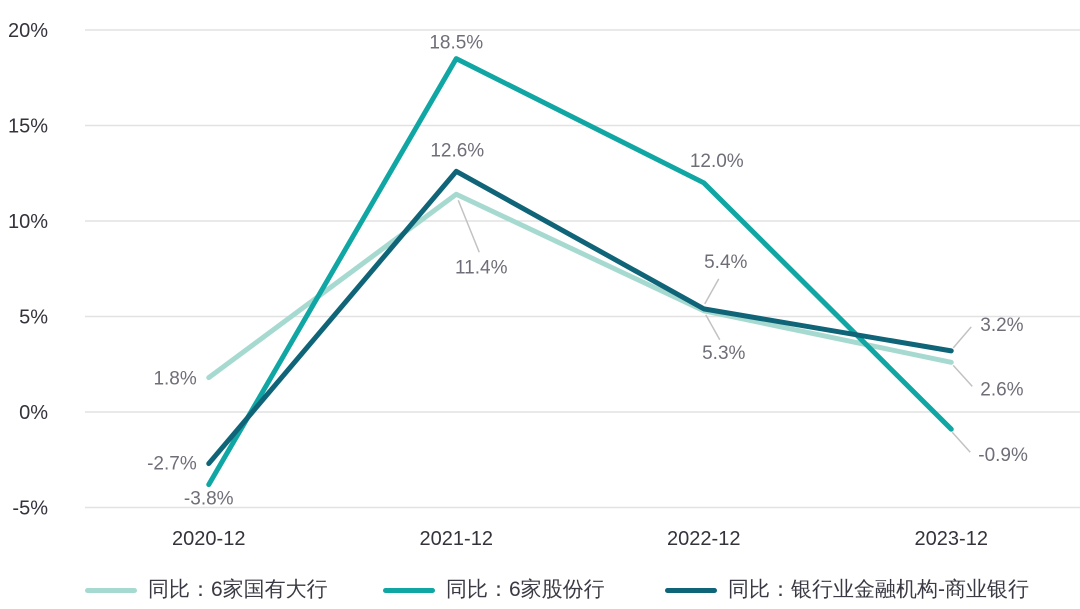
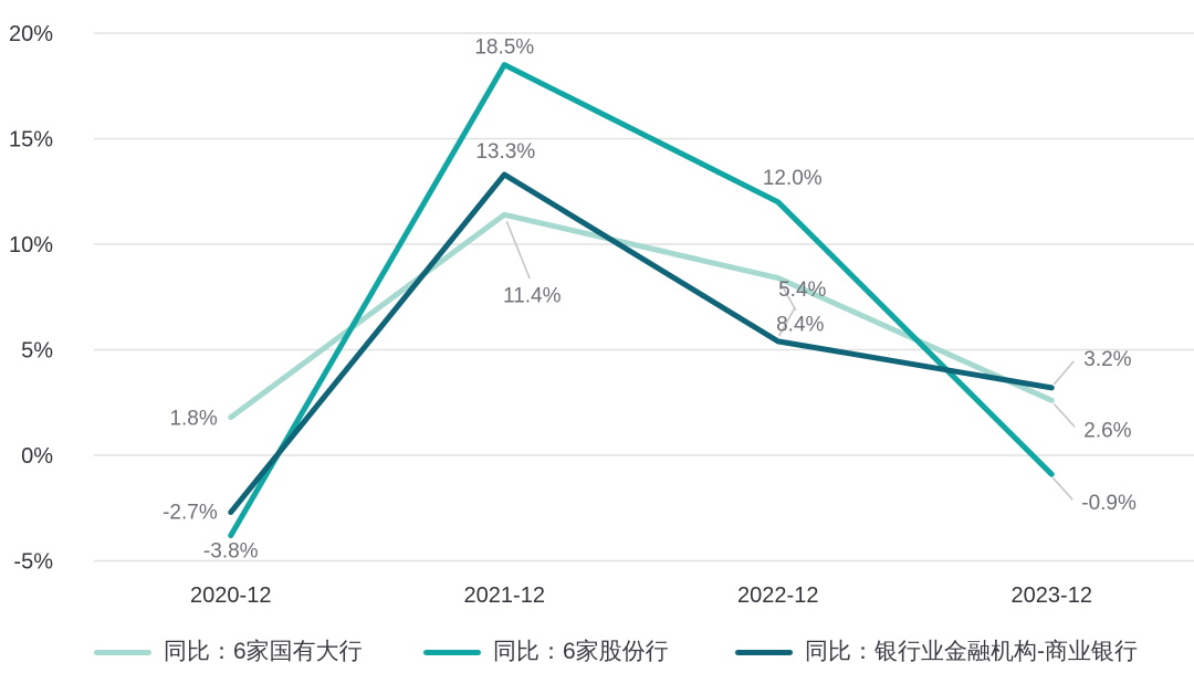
同比：银行业金融机构-商业银行/2021-12: 12.6% -> 13.3%
同比：6家国有大行/2022-12: 5.3% -> 8.4%
